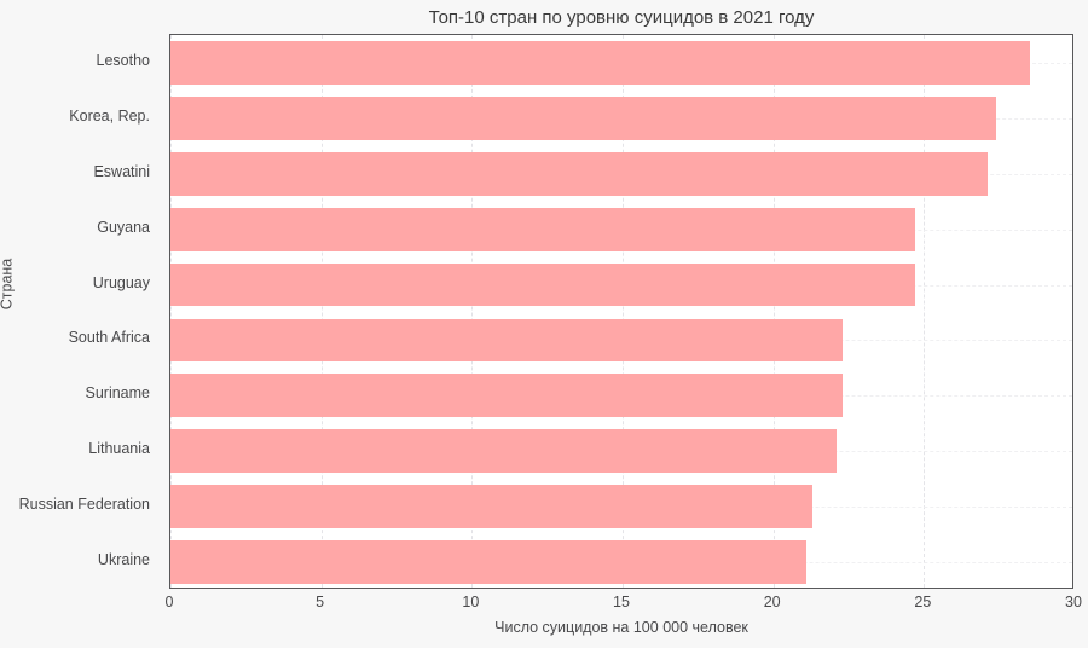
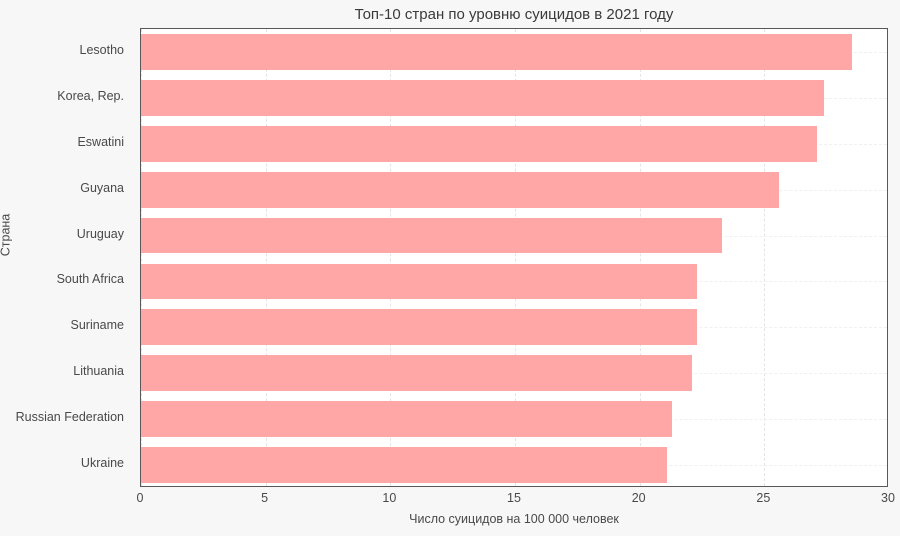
Guyana: 24.7 -> 25.6
Uruguay: 24.7 -> 23.3
